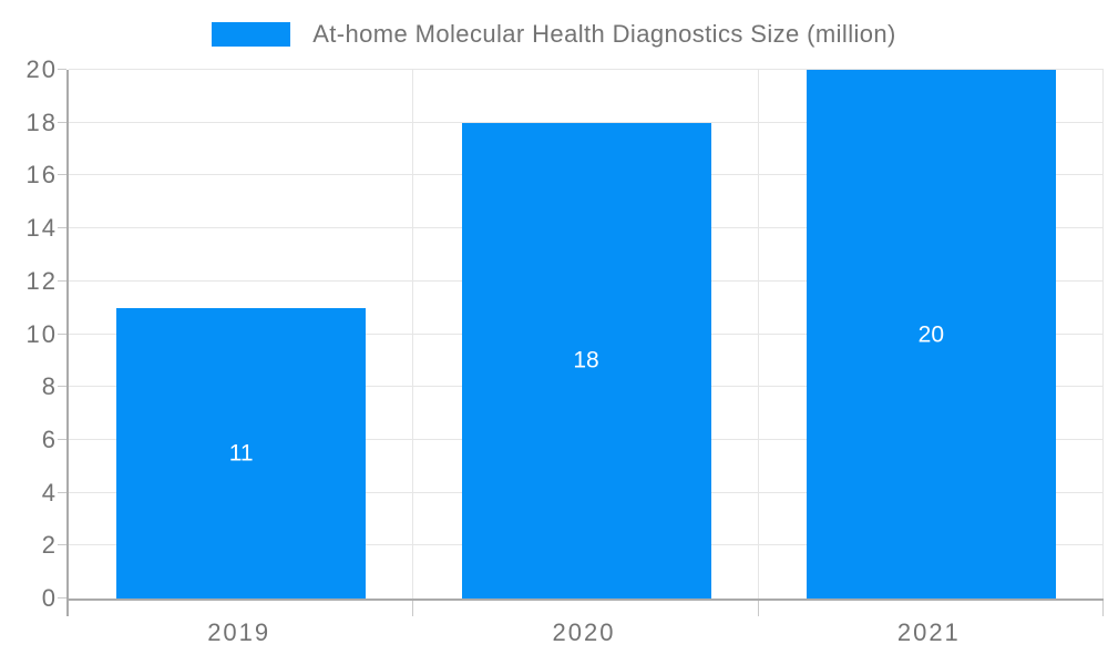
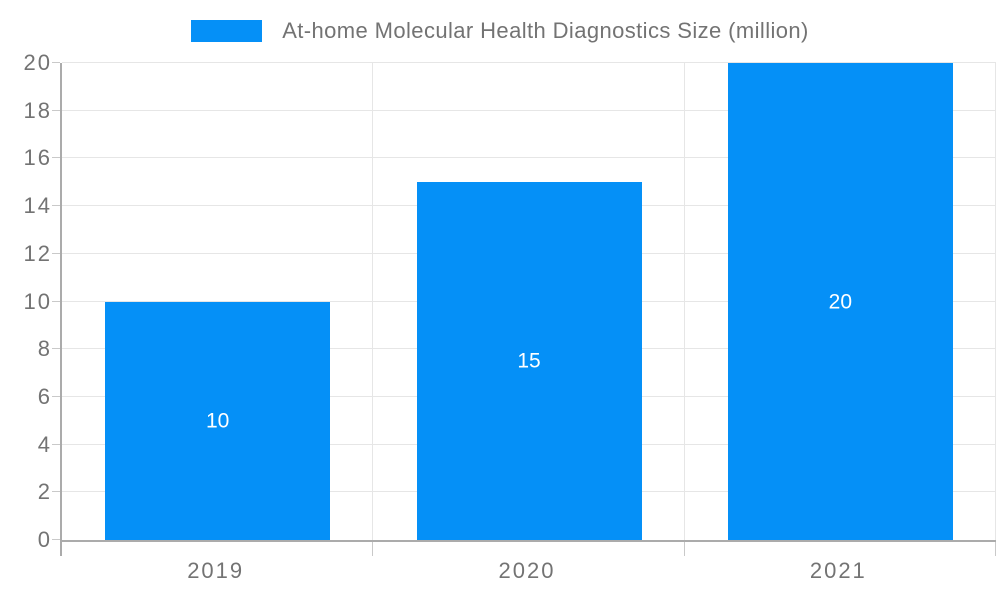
2019: 11 -> 10
2020: 18 -> 15
